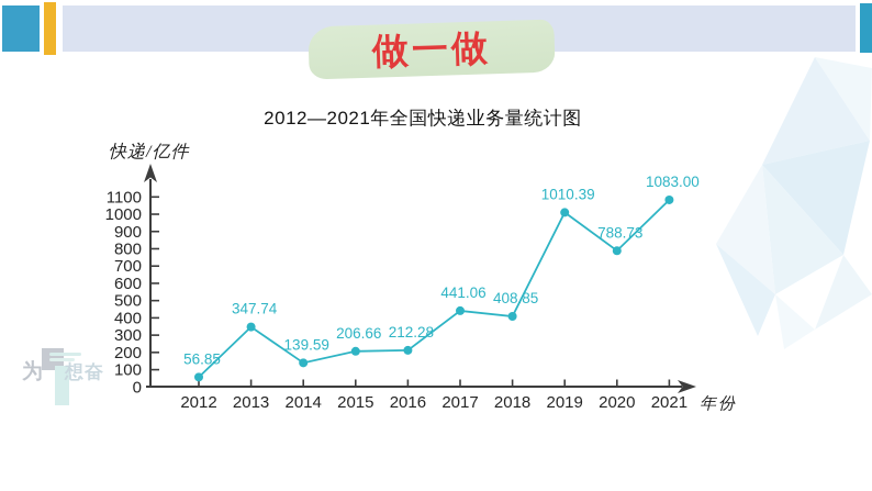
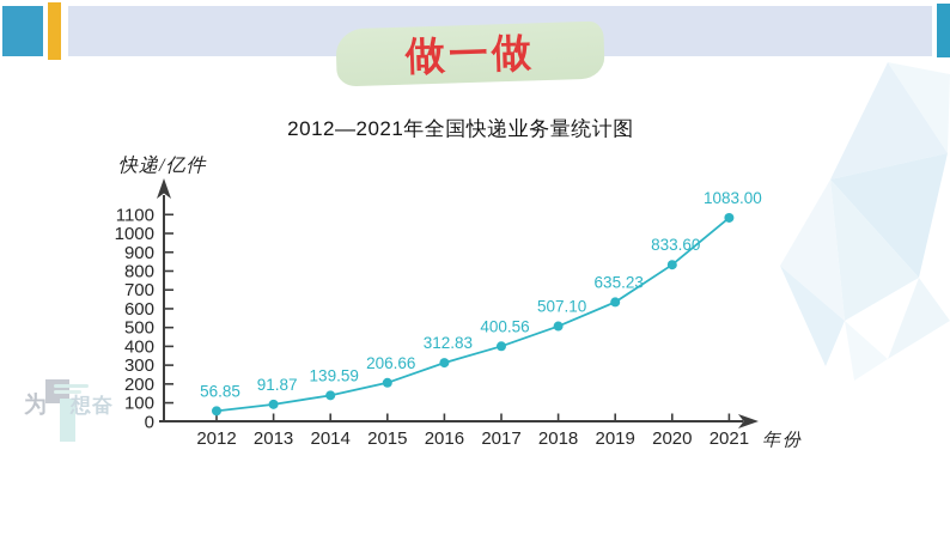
2013: 347.74 -> 91.87
2016: 212.28 -> 312.83
2017: 441.06 -> 400.56
2018: 408.85 -> 507.10
2019: 1010.39 -> 635.23
2020: 788.73 -> 833.60
